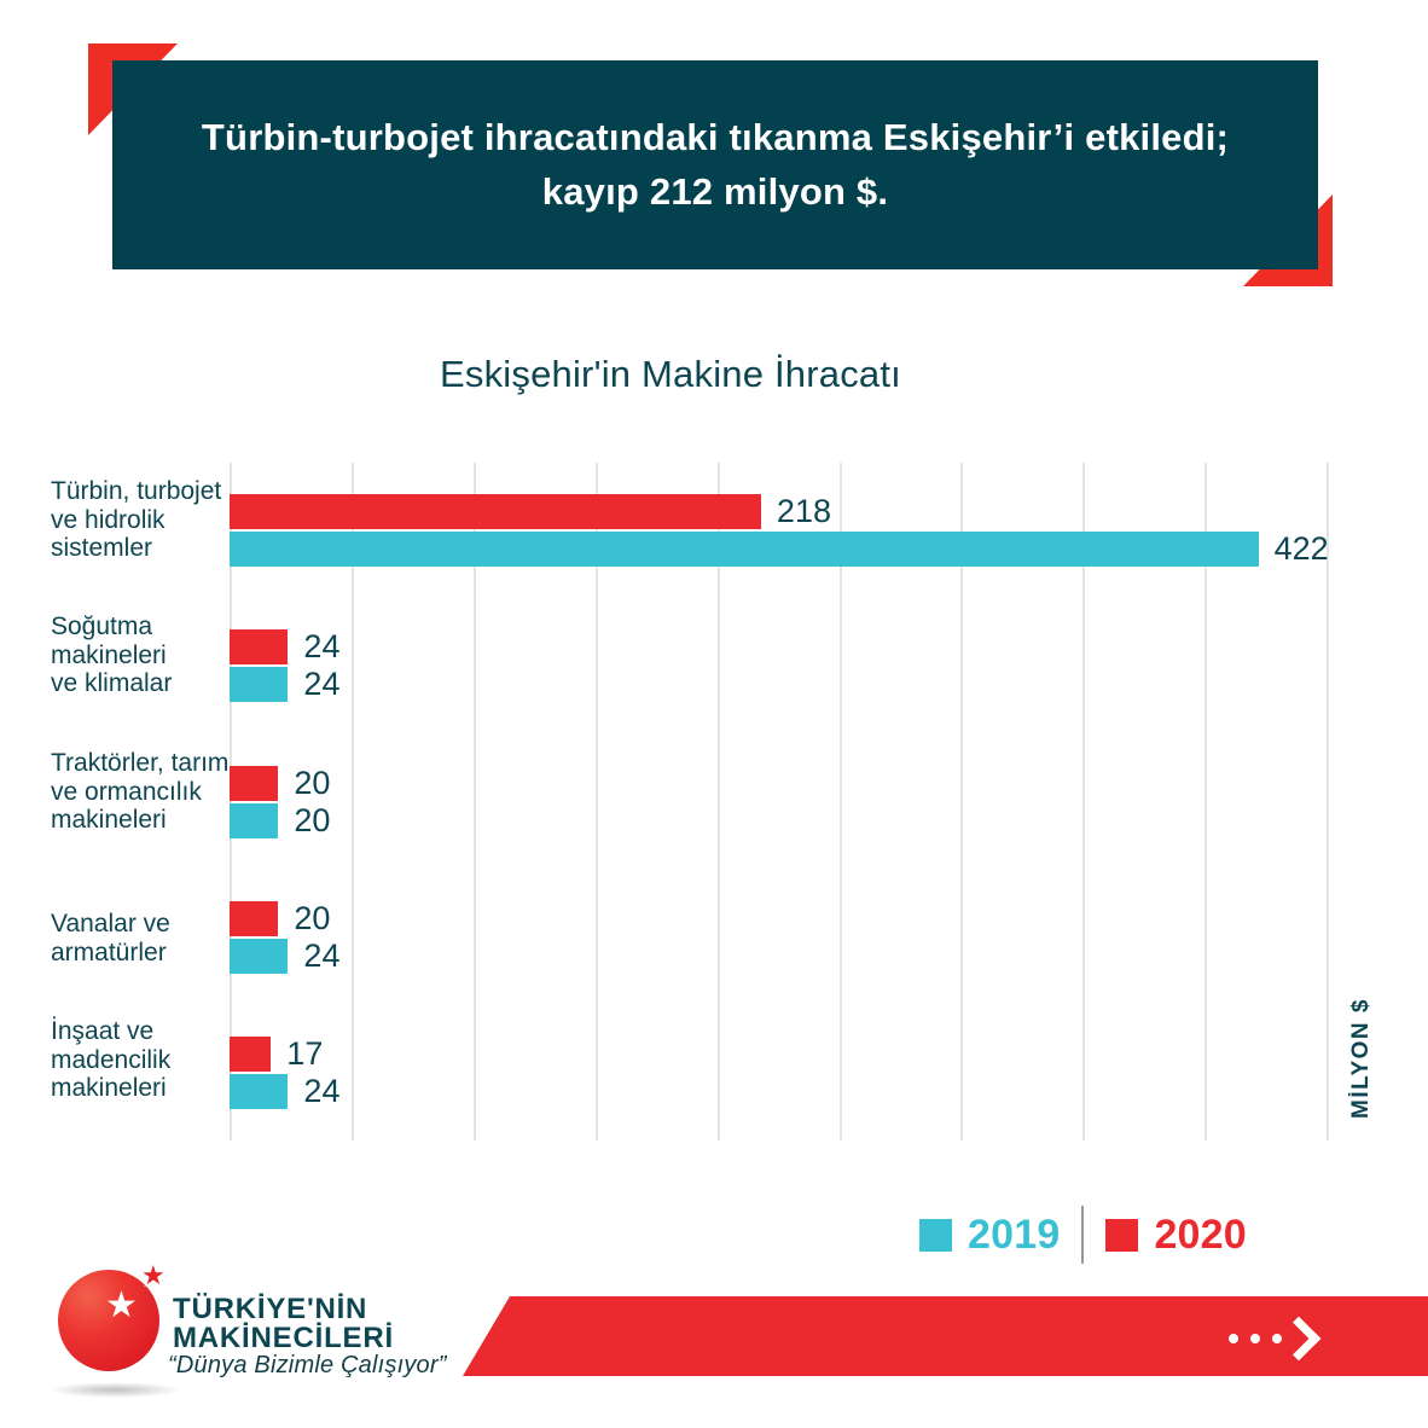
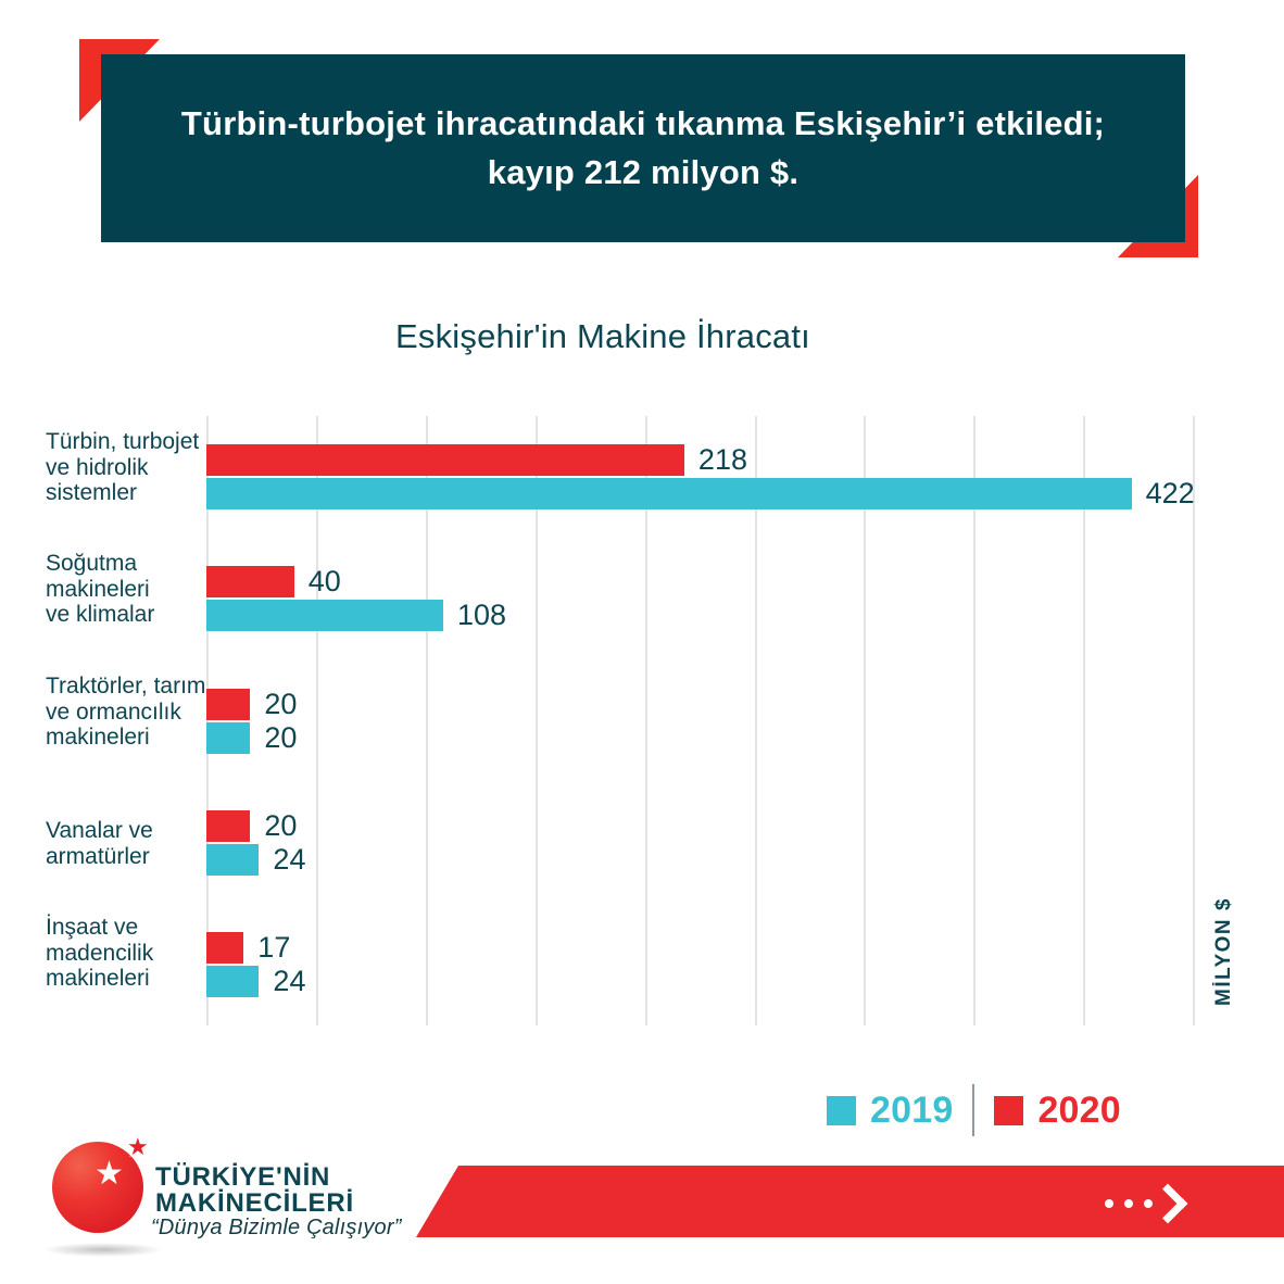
2020/Soğutma makineleri ve klimalar: 24 -> 40
2019/Soğutma makineleri ve klimalar: 24 -> 108
